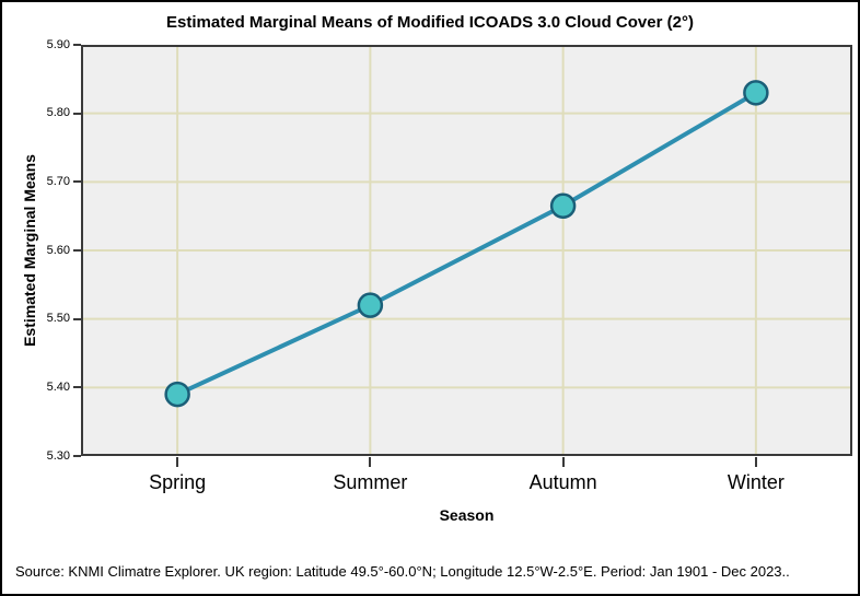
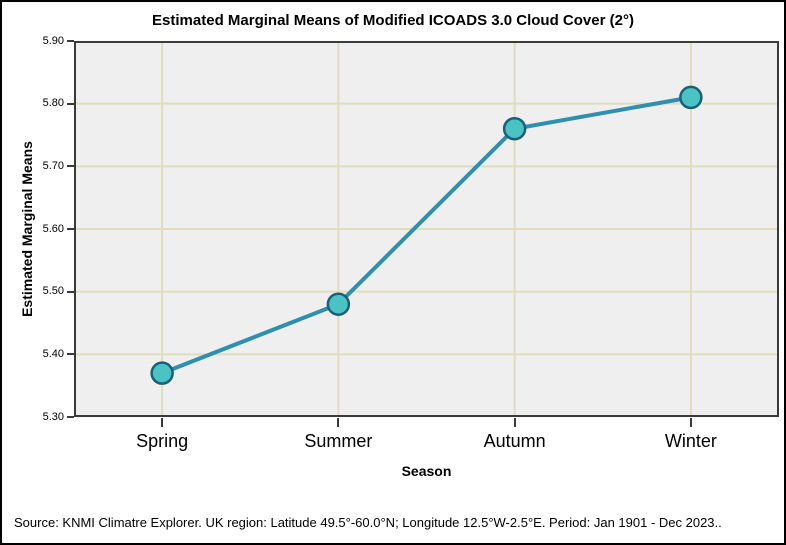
Spring: 5.39 -> 5.37
Summer: 5.52 -> 5.48
Autumn: 5.67 -> 5.76
Winter: 5.83 -> 5.81
